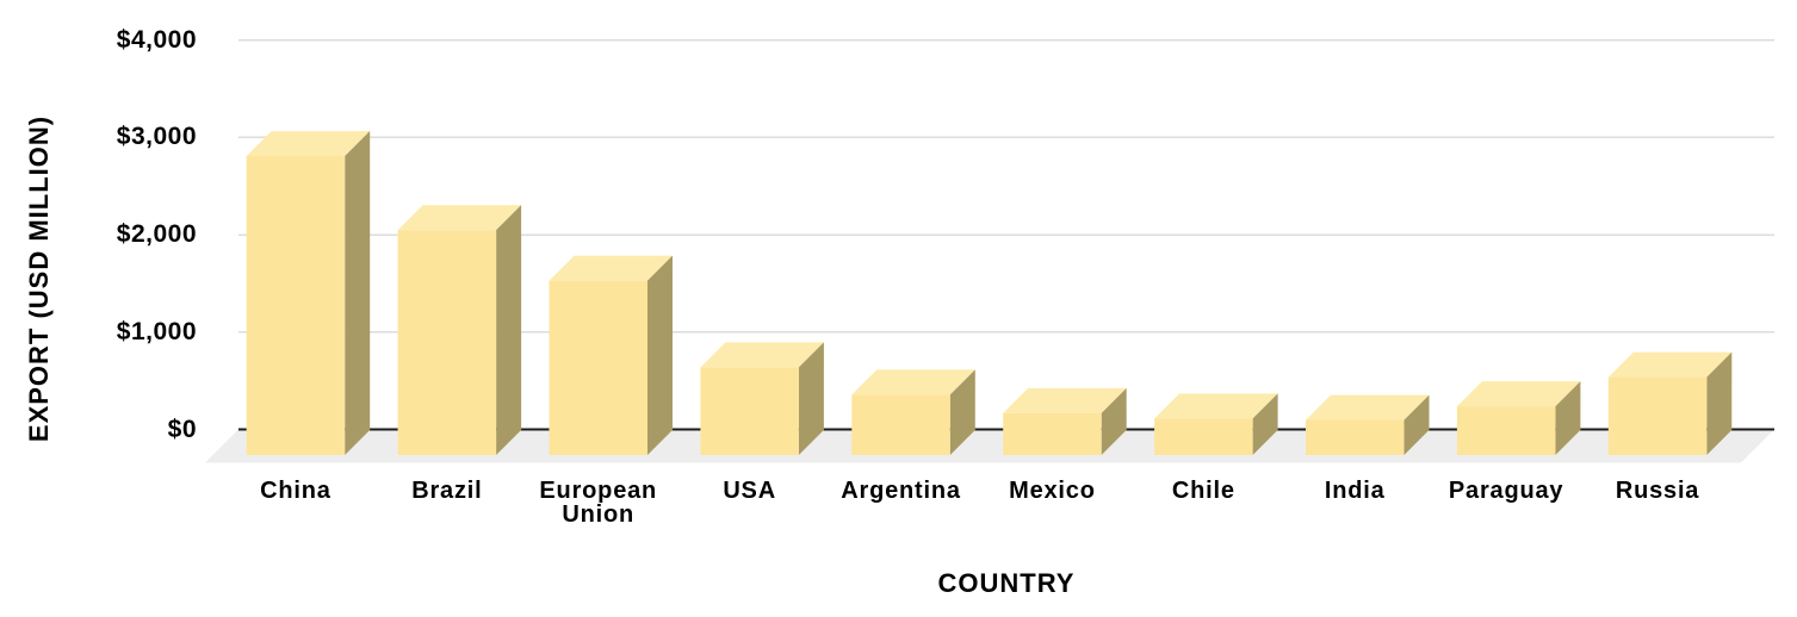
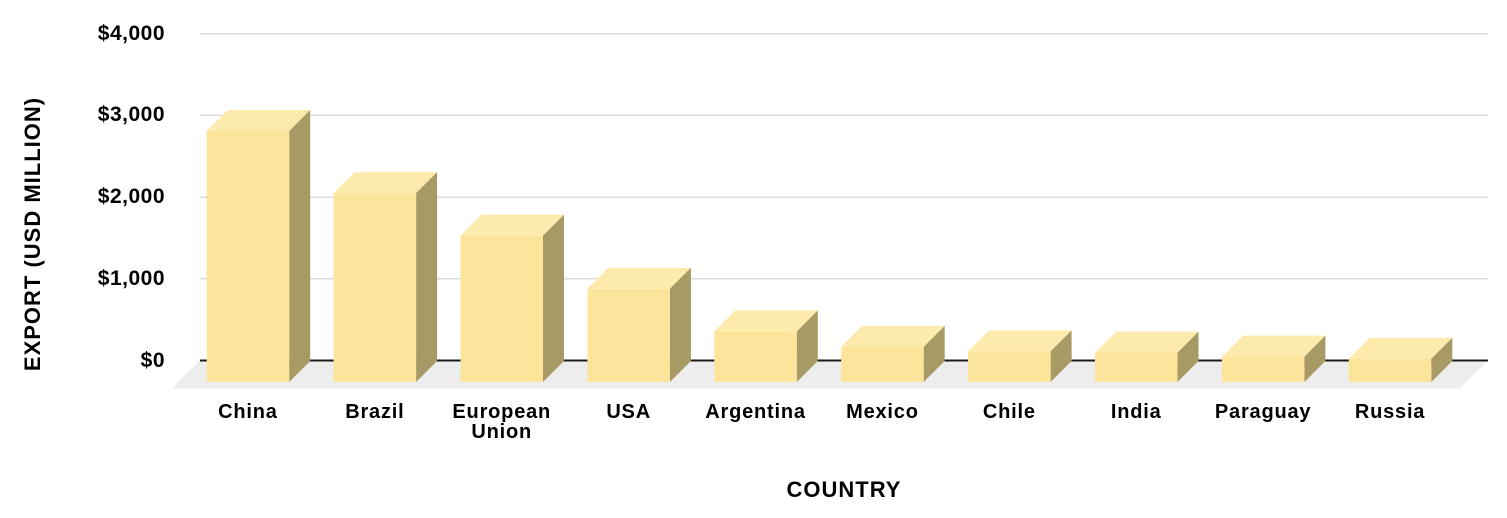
USA: $900 -> $1100
Paraguay: $500 -> $300
Russia: $800 -> $300
